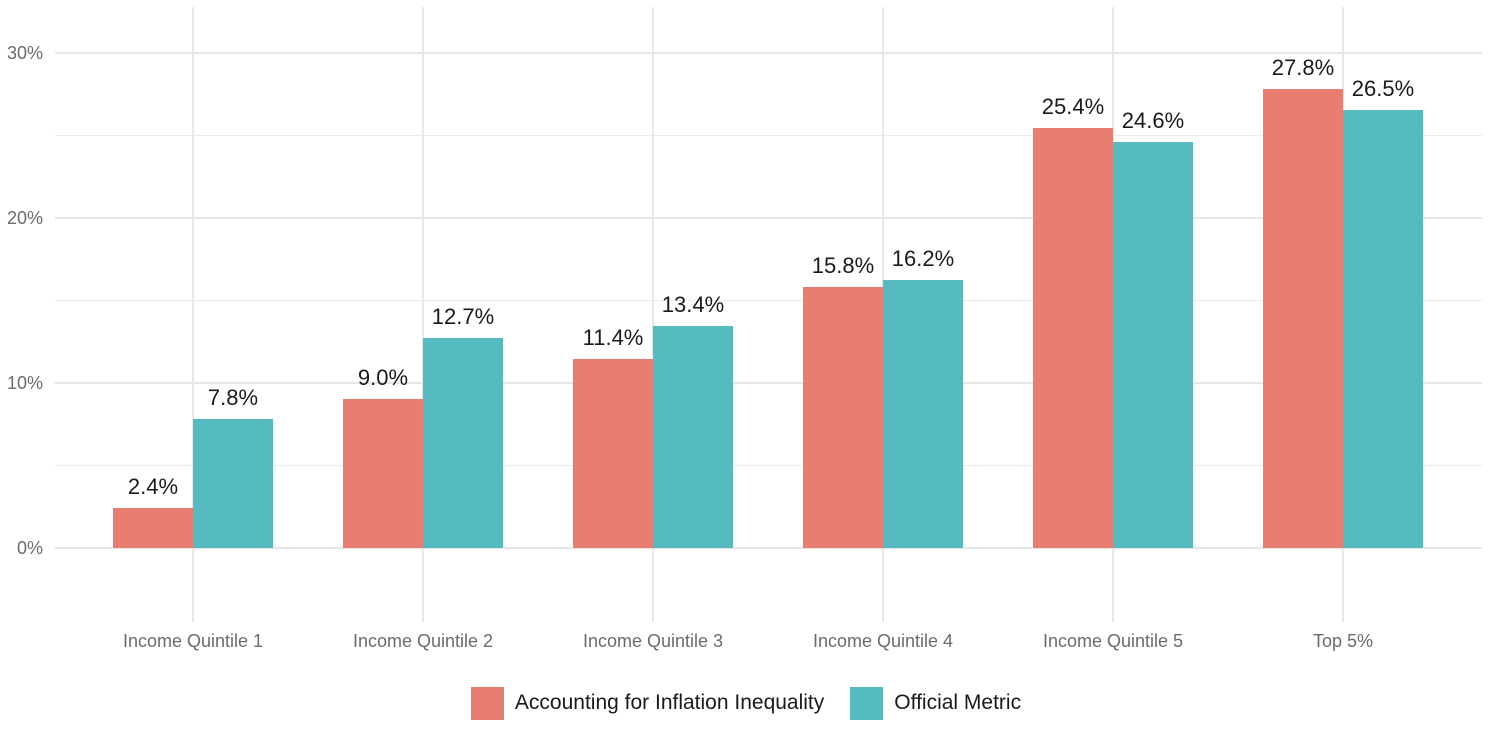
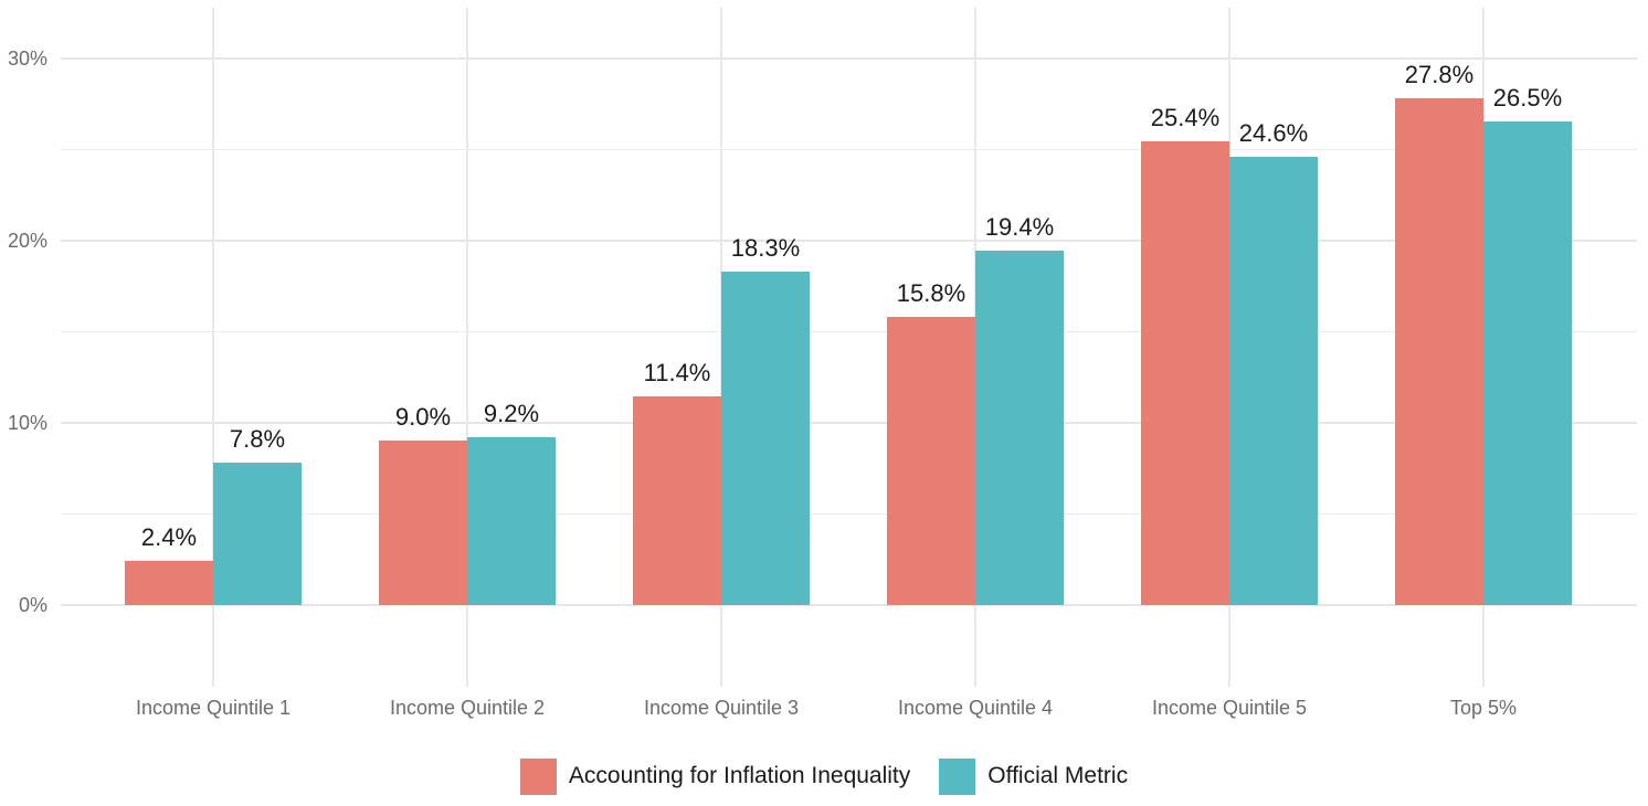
Official Metric/Income Quintile 2: 12.7% -> 9.2%
Official Metric/Income Quintile 3: 13.4% -> 18.3%
Official Metric/Income Quintile 4: 16.2% -> 19.4%
